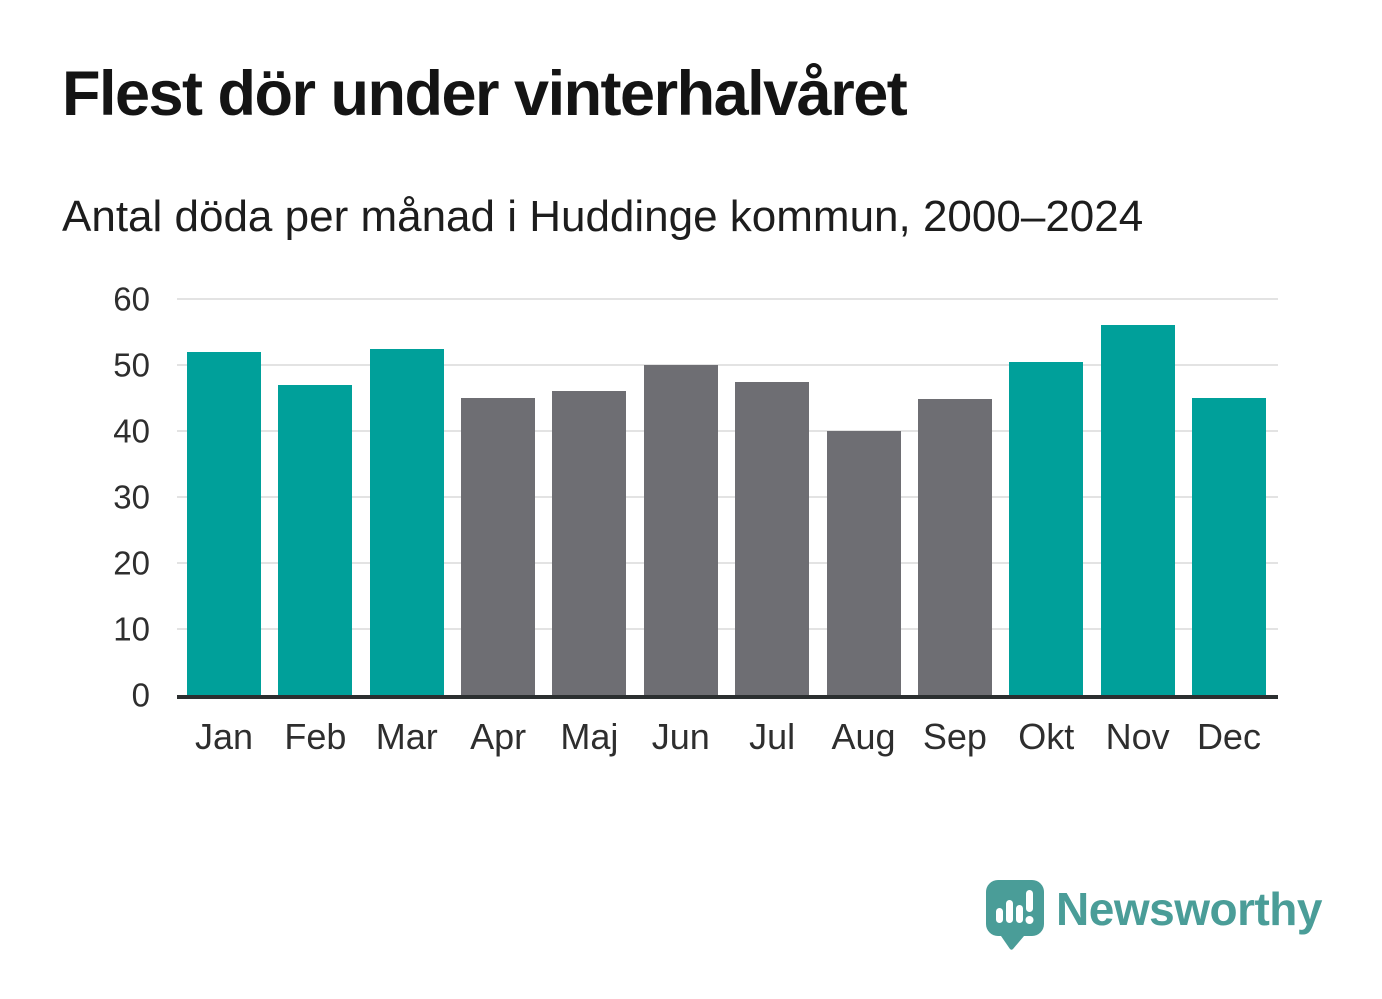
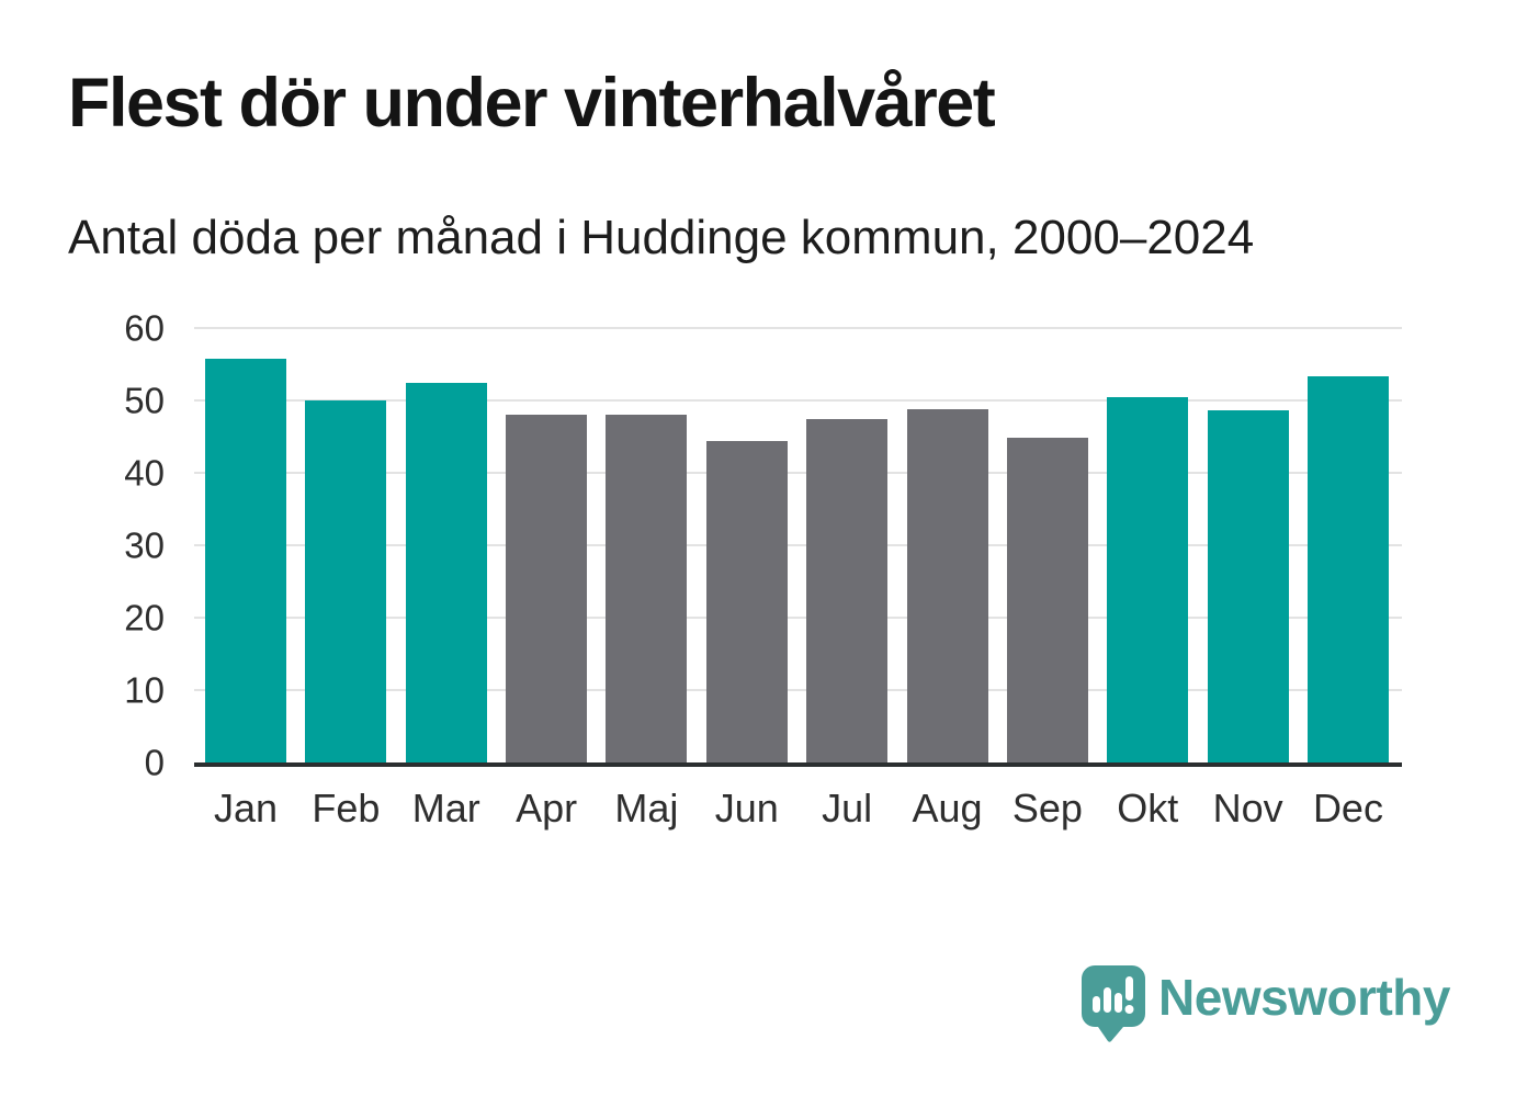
Jan: 52 -> 56
Feb: 47 -> 50
Apr: 45 -> 48
Maj: 46 -> 48
Jun: 50 -> 44
Aug: 40 -> 49
Nov: 56 -> 49
Dec: 45 -> 53
